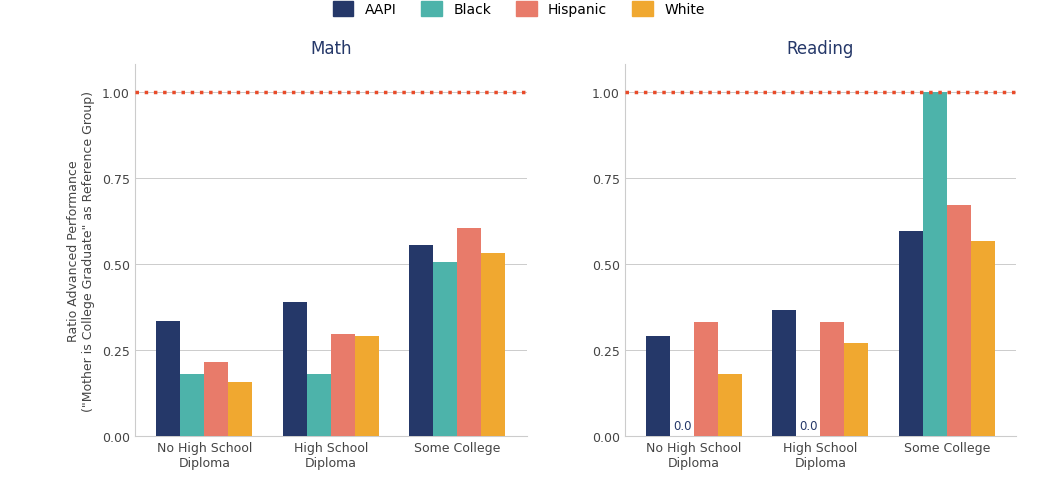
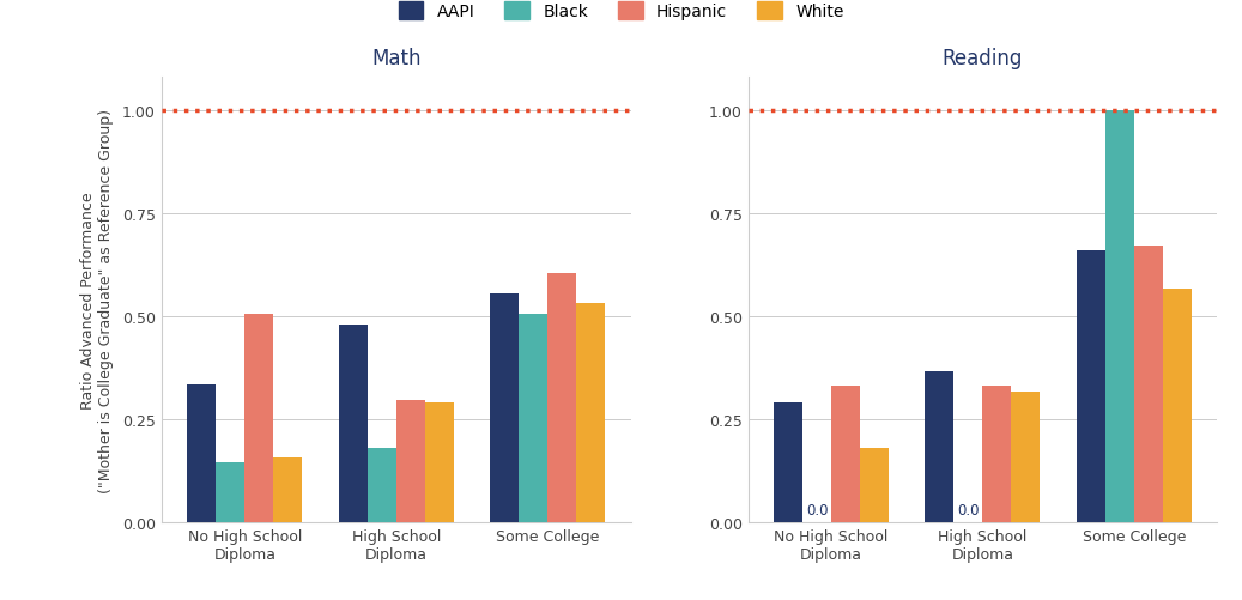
Math/Black/No High School Diploma: 0.180 -> 0.145
Math/Hispanic/No High School Diploma: 0.215 -> 0.505
Math/AAPI/High School Diploma: 0.390 -> 0.480
Reading/White/High School Diploma: 0.270 -> 0.315
Reading/AAPI/Some College: 0.595 -> 0.660
